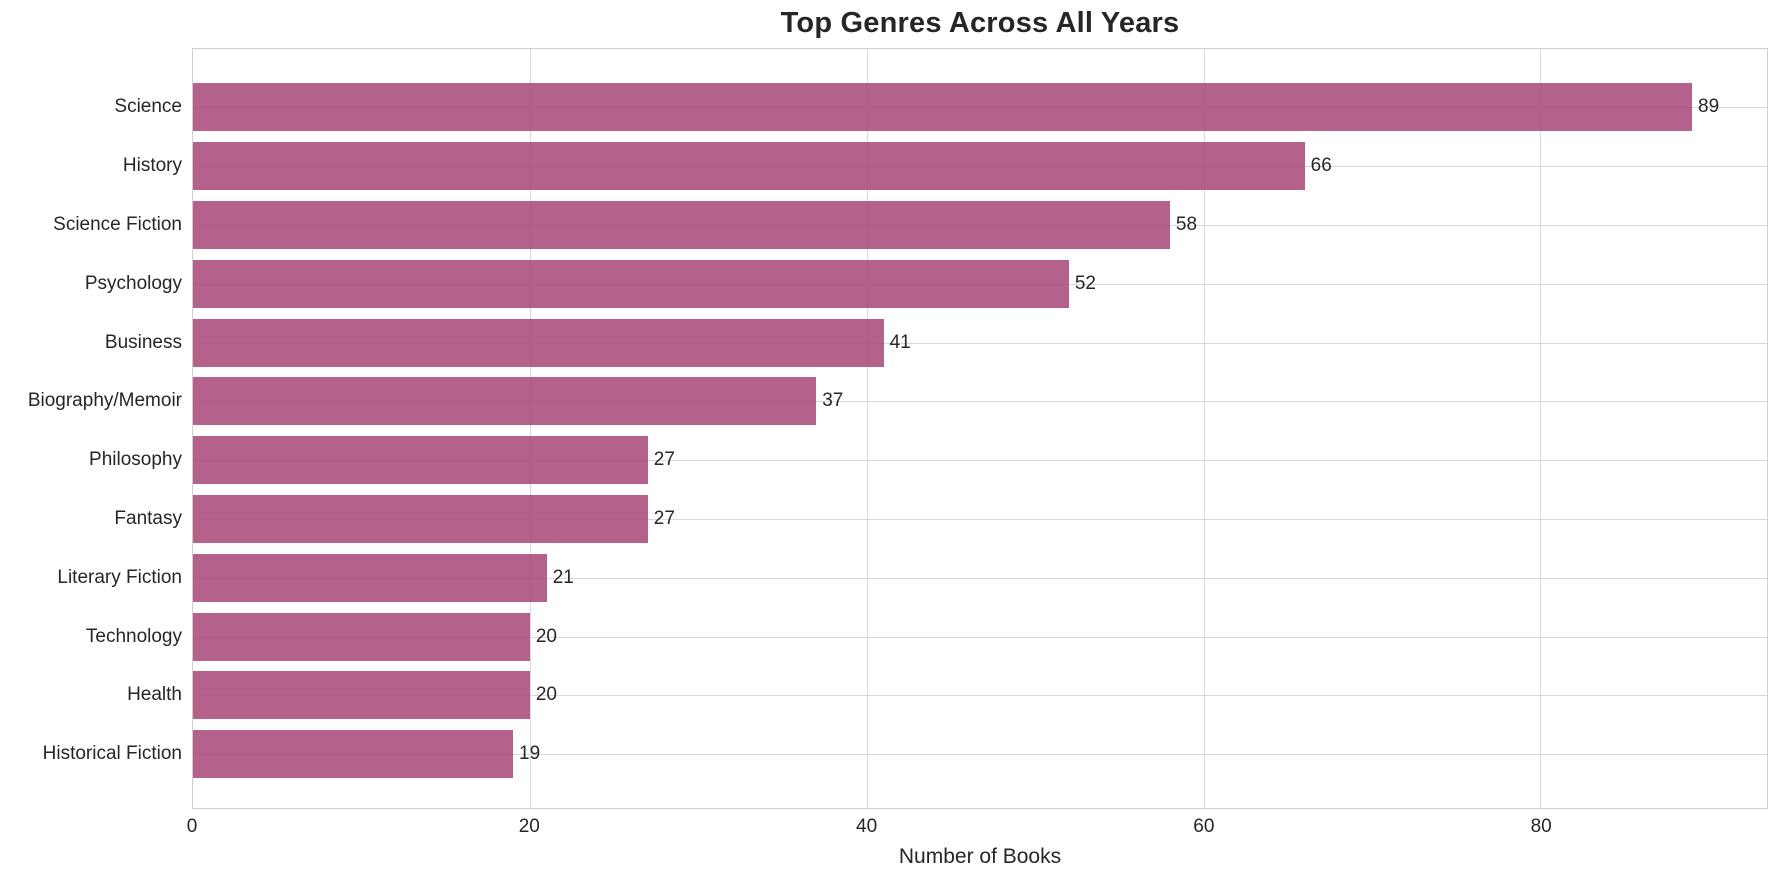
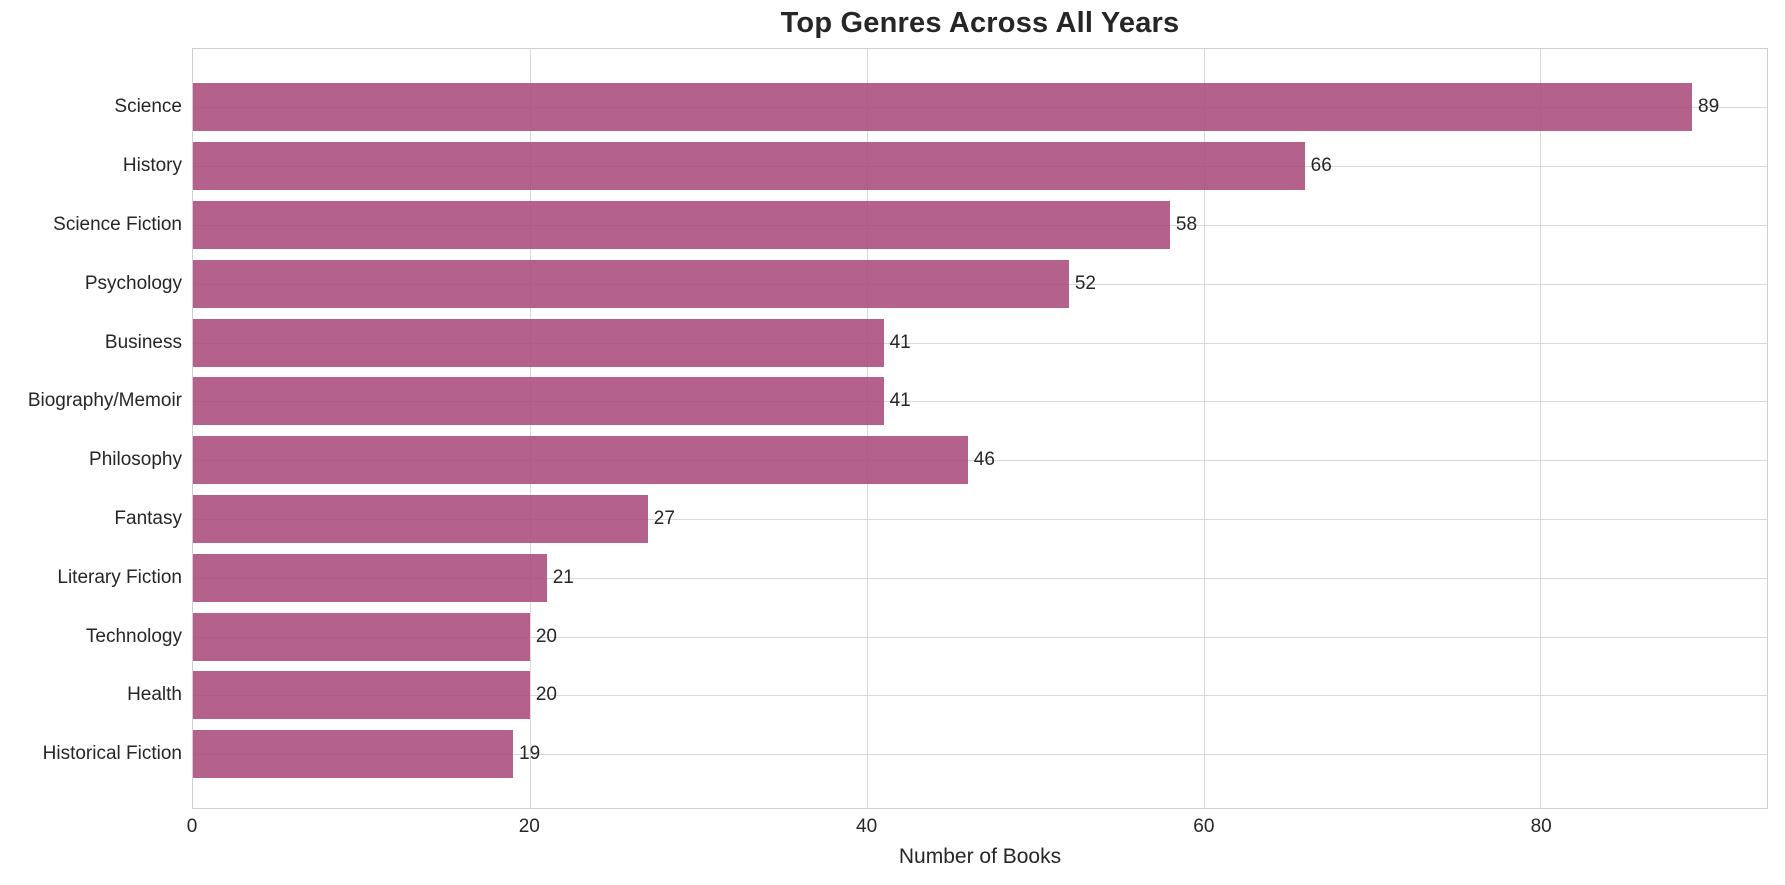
Biography/Memoir: 37 -> 41
Philosophy: 27 -> 46
